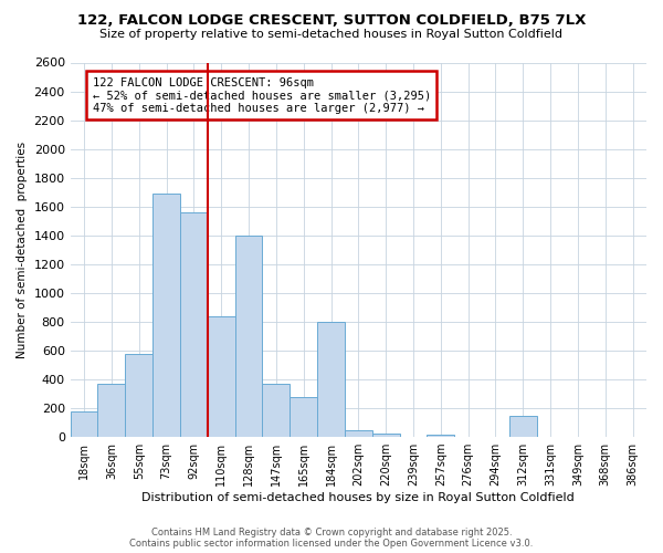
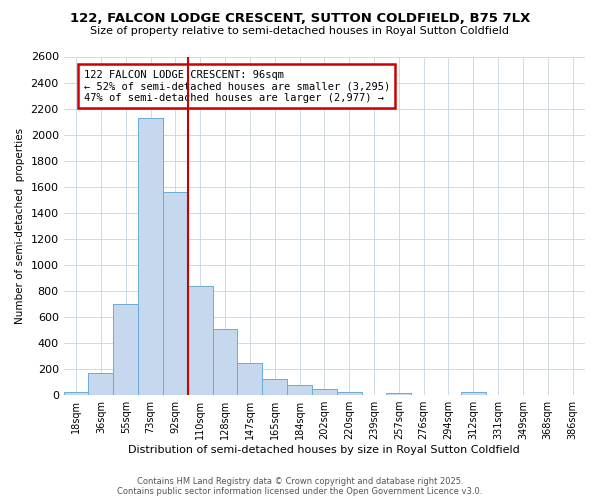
18sqm: 180 -> 20
36sqm: 370 -> 170
55sqm: 580 -> 700
73sqm: 1690 -> 2130
128sqm: 1400 -> 510
147sqm: 370 -> 250
165sqm: 280 -> 120
184sqm: 800 -> 80
312sqm: 150 -> 20
